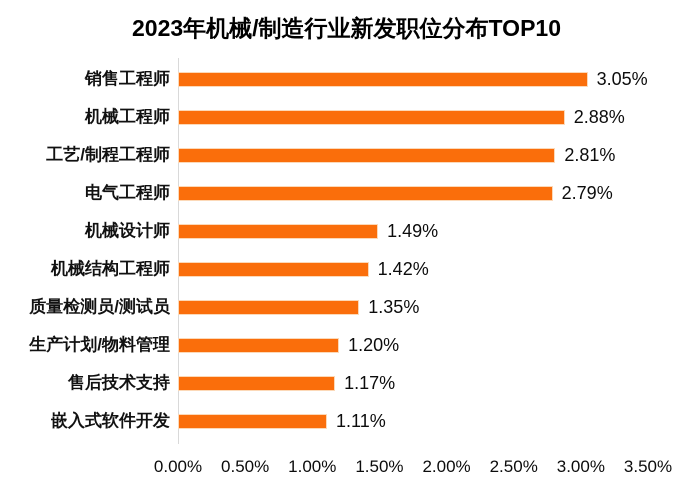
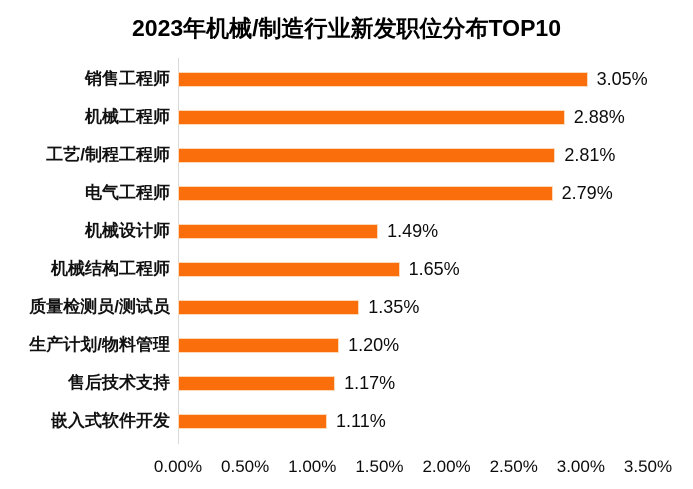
机械结构工程师: 1.42% -> 1.65%
